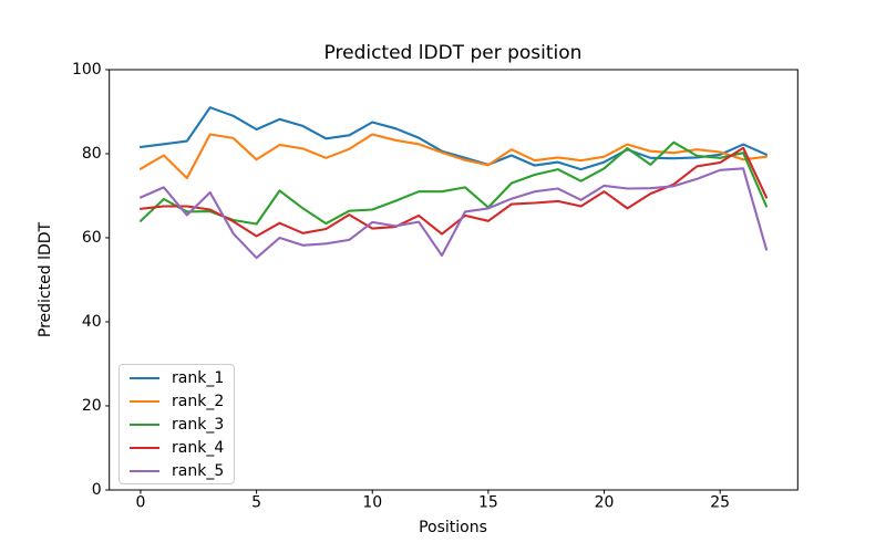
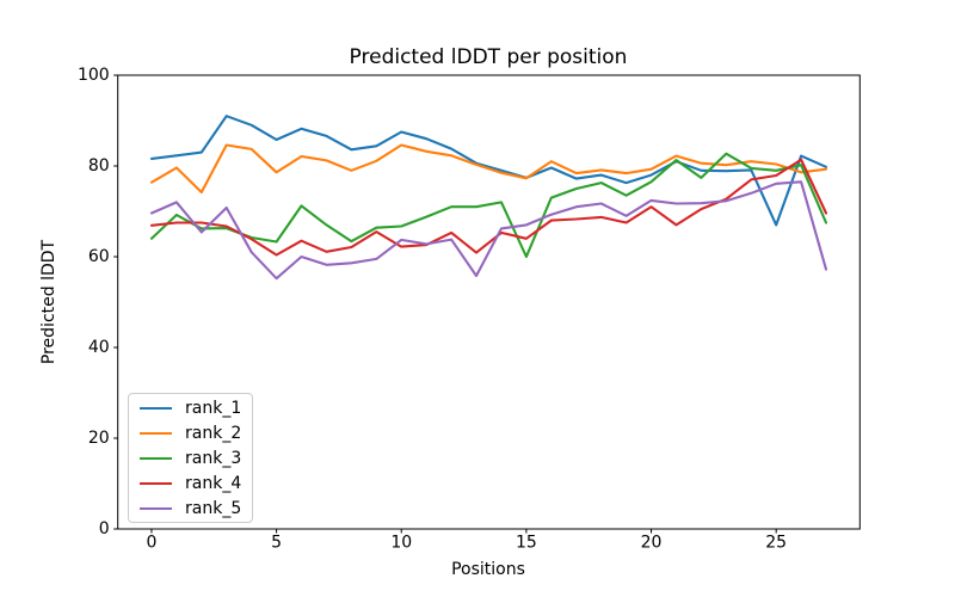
rank_3/15: 67 -> 60
rank_1/25: 80 -> 67
